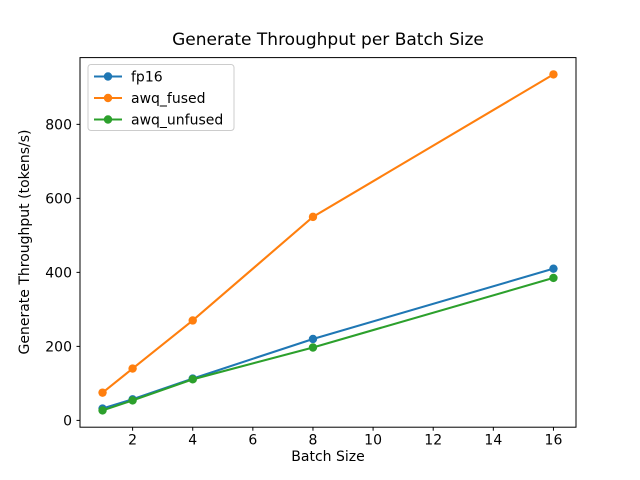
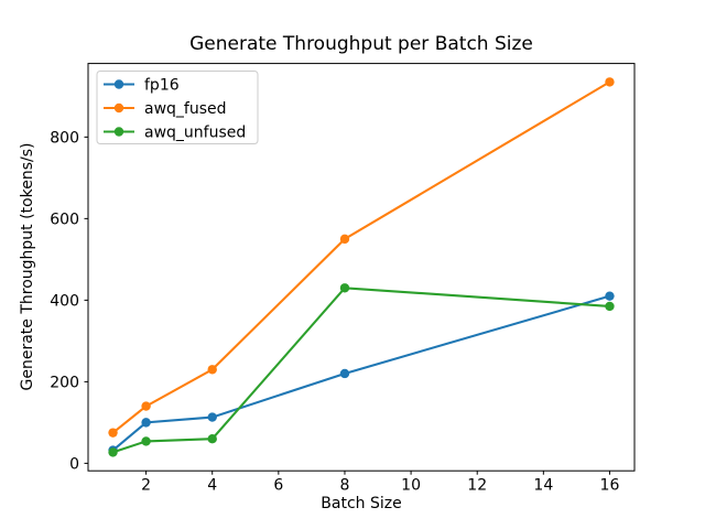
fp16/2: 60 -> 100
awq_fused/4: 270 -> 230
awq_unfused/4: 110 -> 60
awq_unfused/8: 200 -> 430
